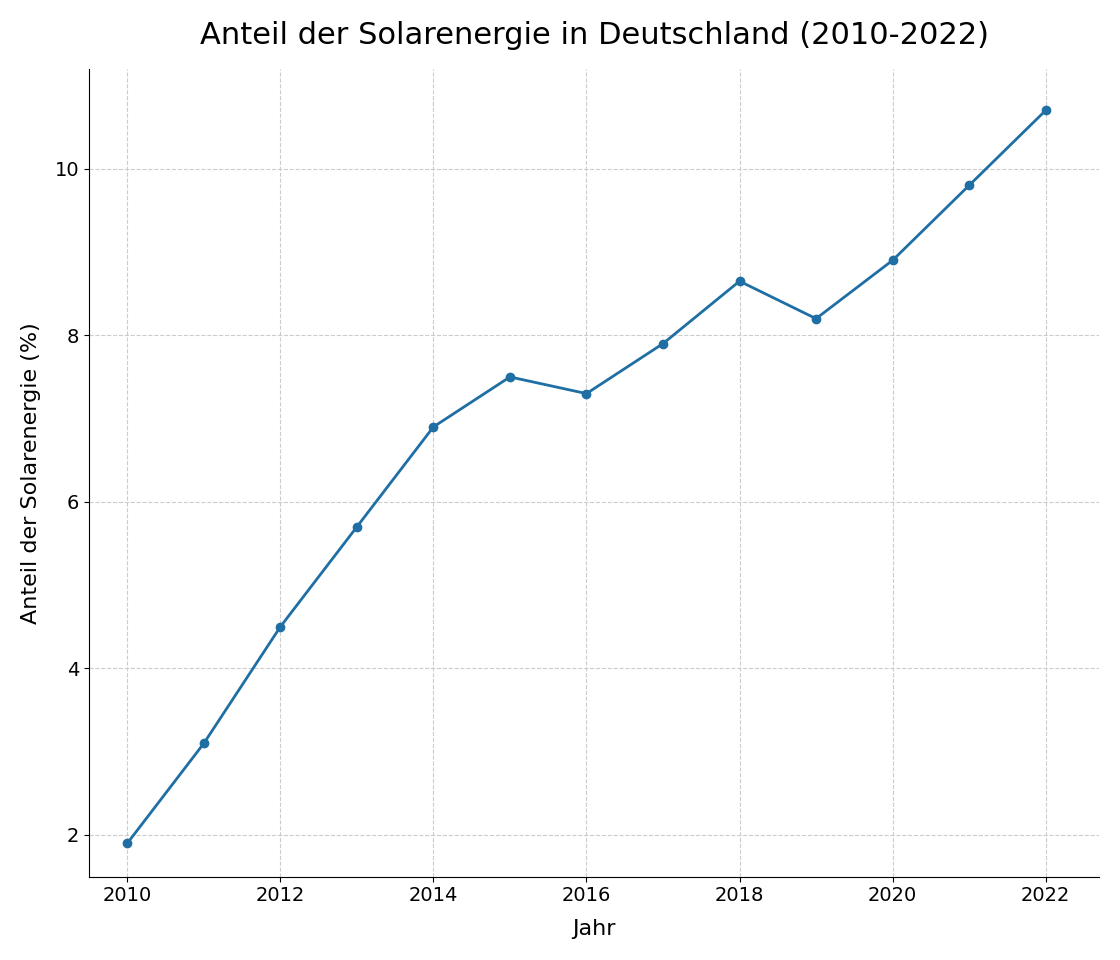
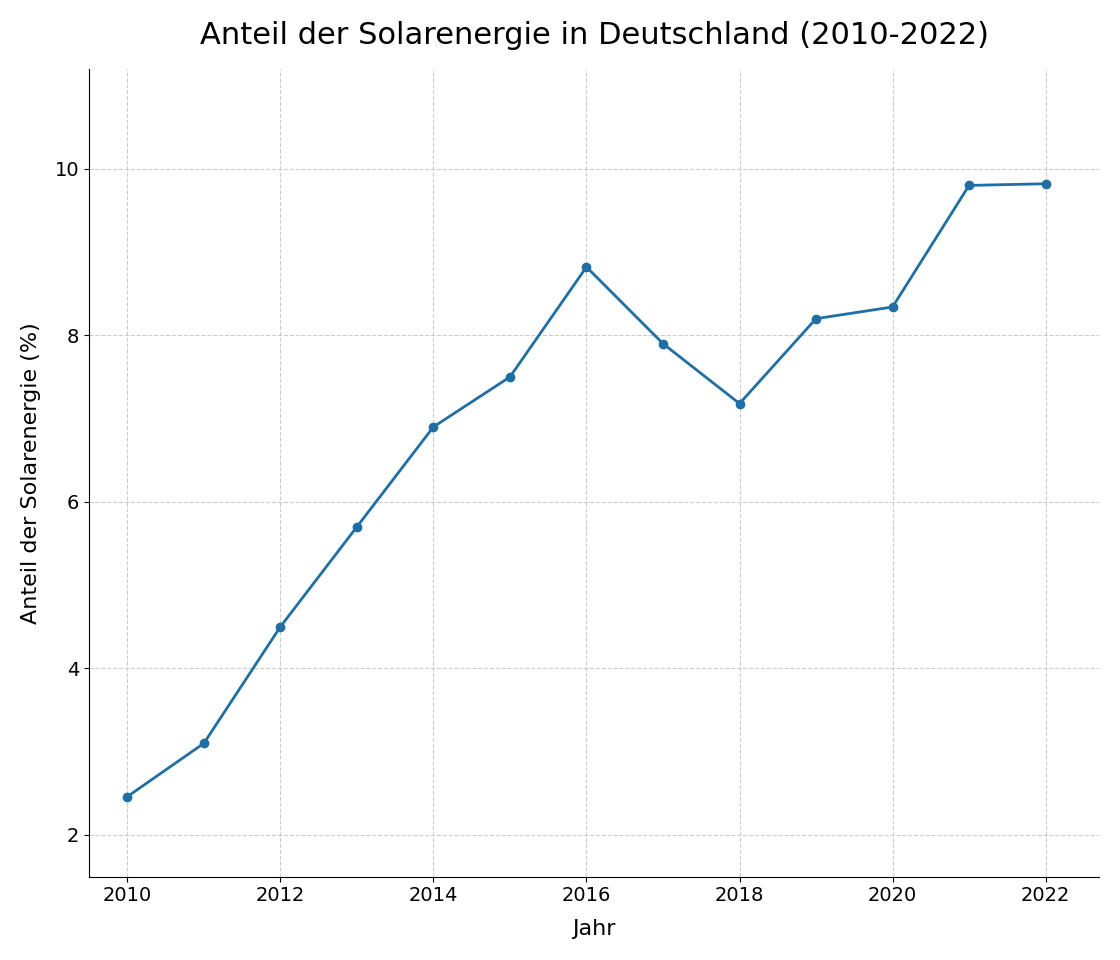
2010: 1.90 -> 2.46
2016: 7.30 -> 8.82
2018: 8.65 -> 7.18
2020: 8.90 -> 8.34
2022: 10.70 -> 9.82
